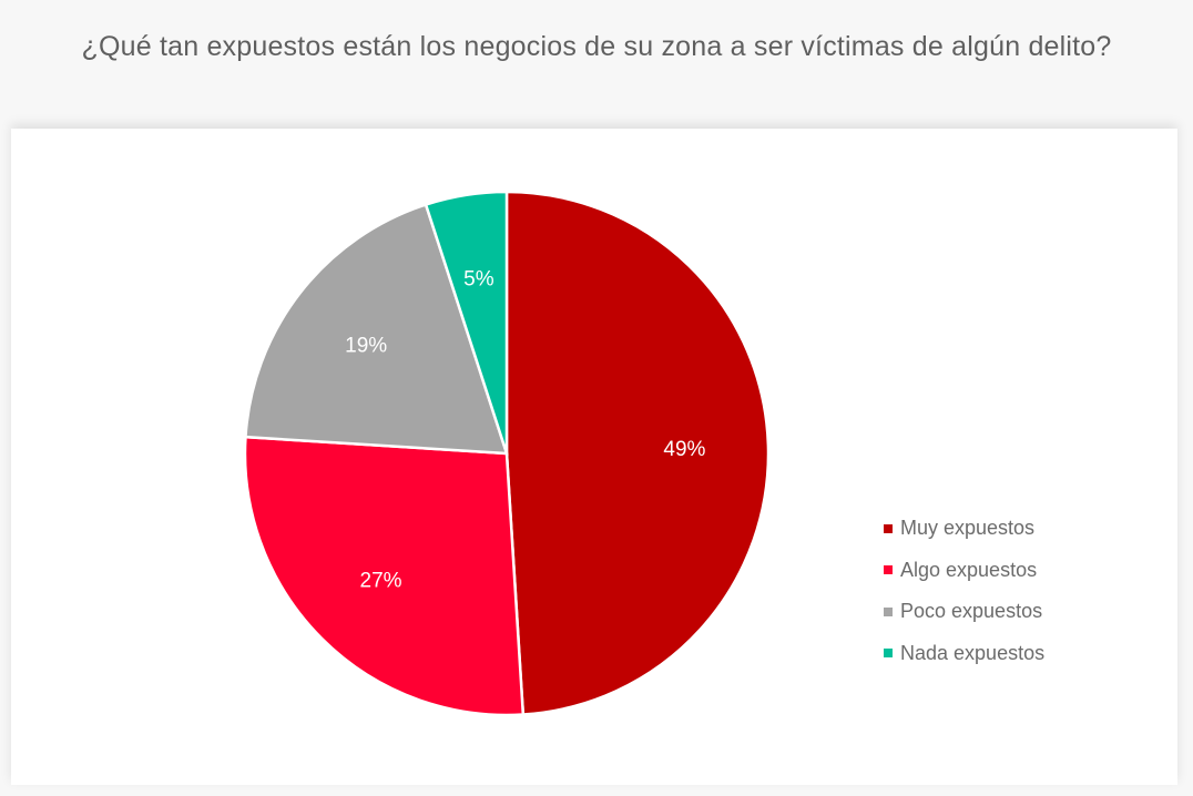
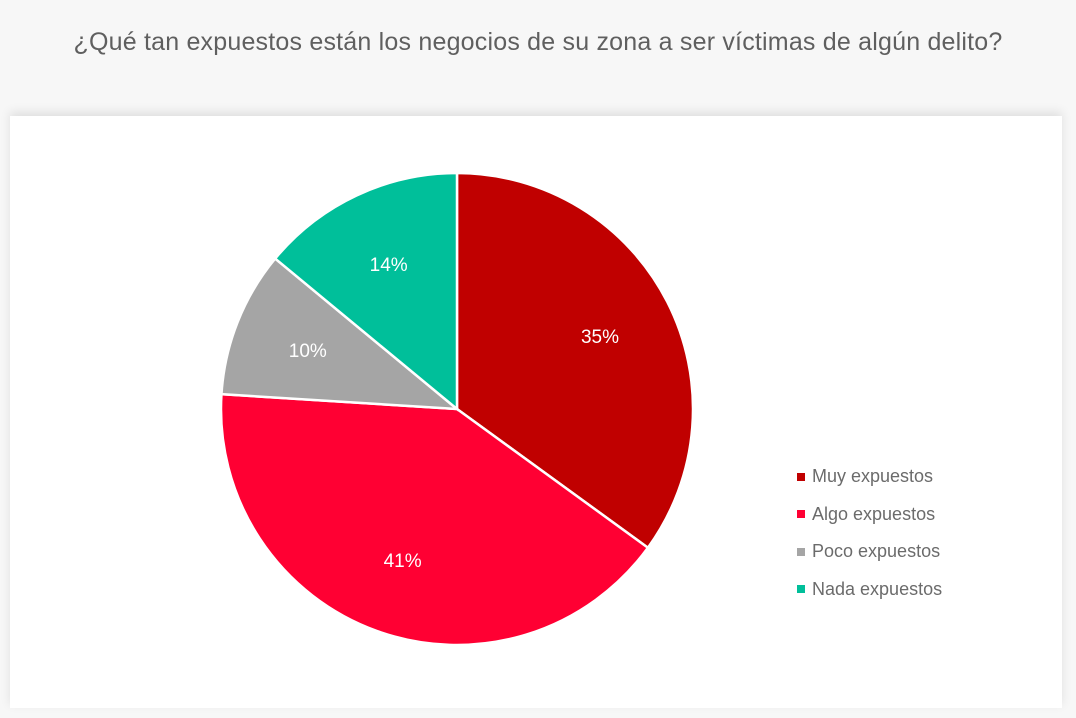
Muy expuestos: 49% -> 35%
Algo expuestos: 27% -> 41%
Poco expuestos: 19% -> 10%
Nada expuestos: 5% -> 14%
